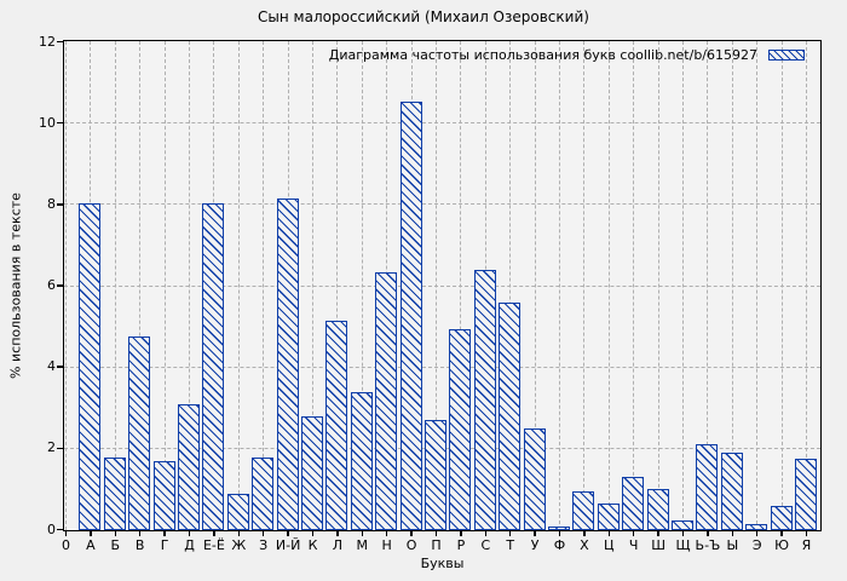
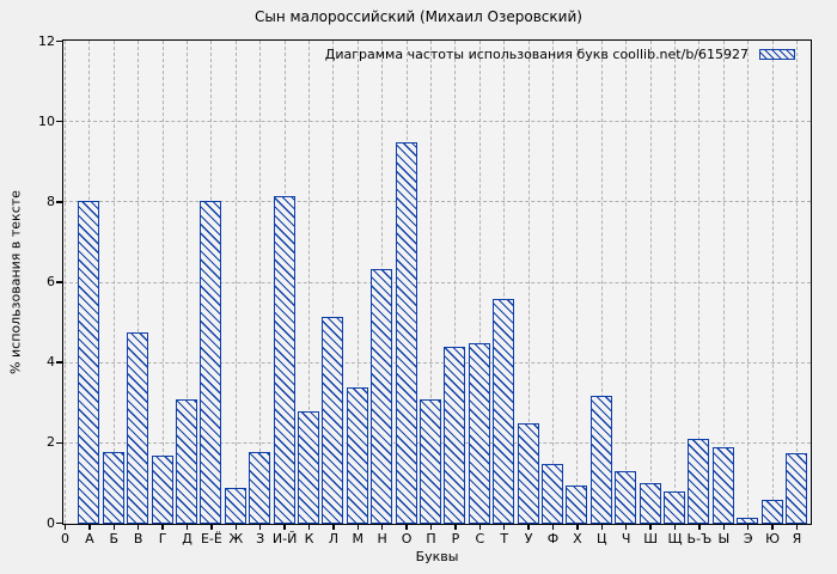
О: 10.6 -> 9.5
П: 2.7 -> 3.1
Р: 5.0 -> 4.4
С: 6.4 -> 4.5
Ф: 0.1 -> 1.5
Ц: 0.7 -> 3.2
Щ: 0.2 -> 0.8
